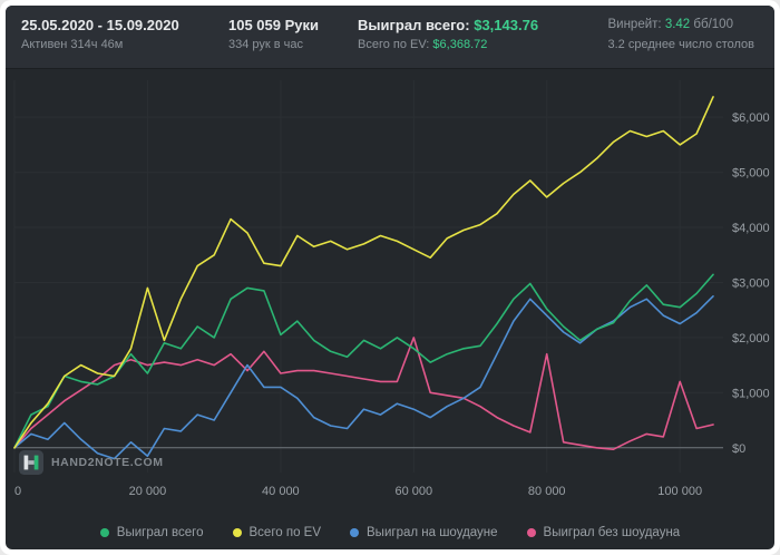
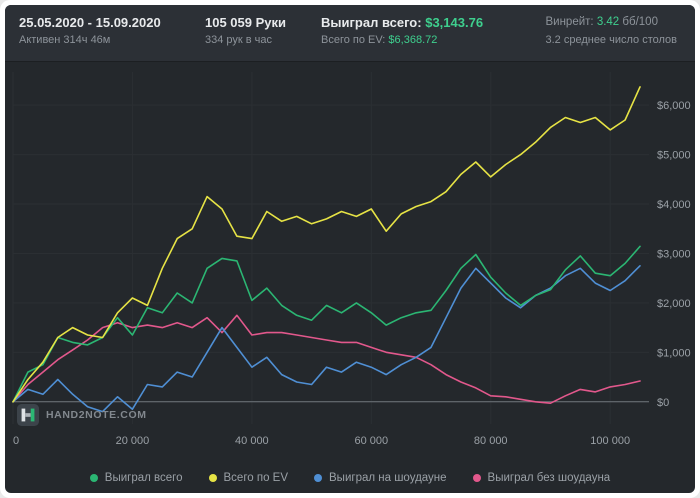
Всего по EV/20000: $2900 -> $2100
Выиграл на шоудауне/40000: $1100 -> $700
Всего по EV/60000: $3600 -> $3900
Выиграл без шоудауна/60000: $2000 -> $1100
Выиграл без шоудауна/80000: $1700 -> $100
Выиграл без шоудауна/100000: $1200 -> $300
